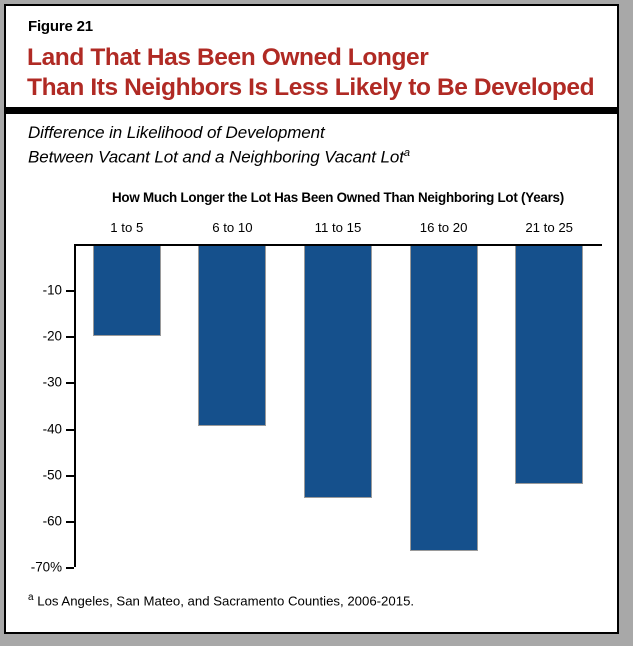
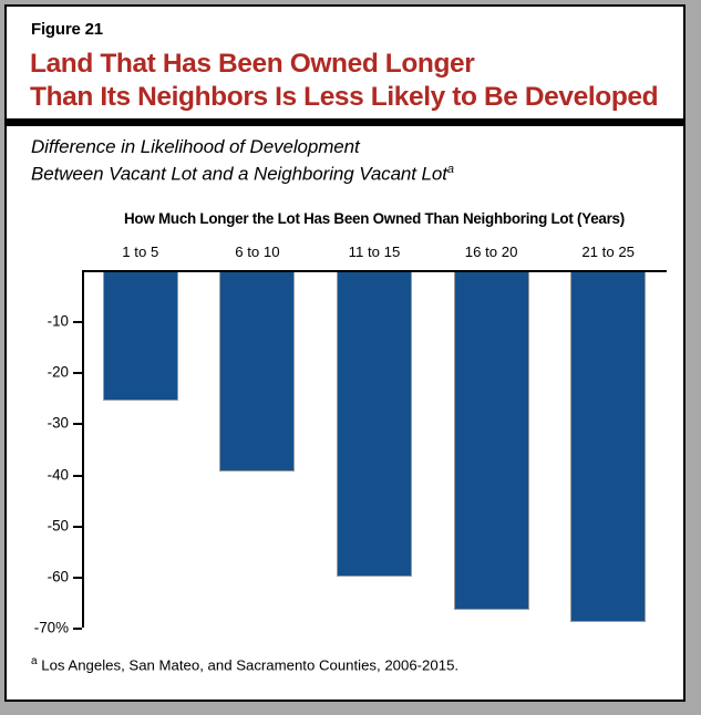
1 to 5: -20 -> -26
11 to 15: -55 -> -60
21 to 25: -52 -> -69
